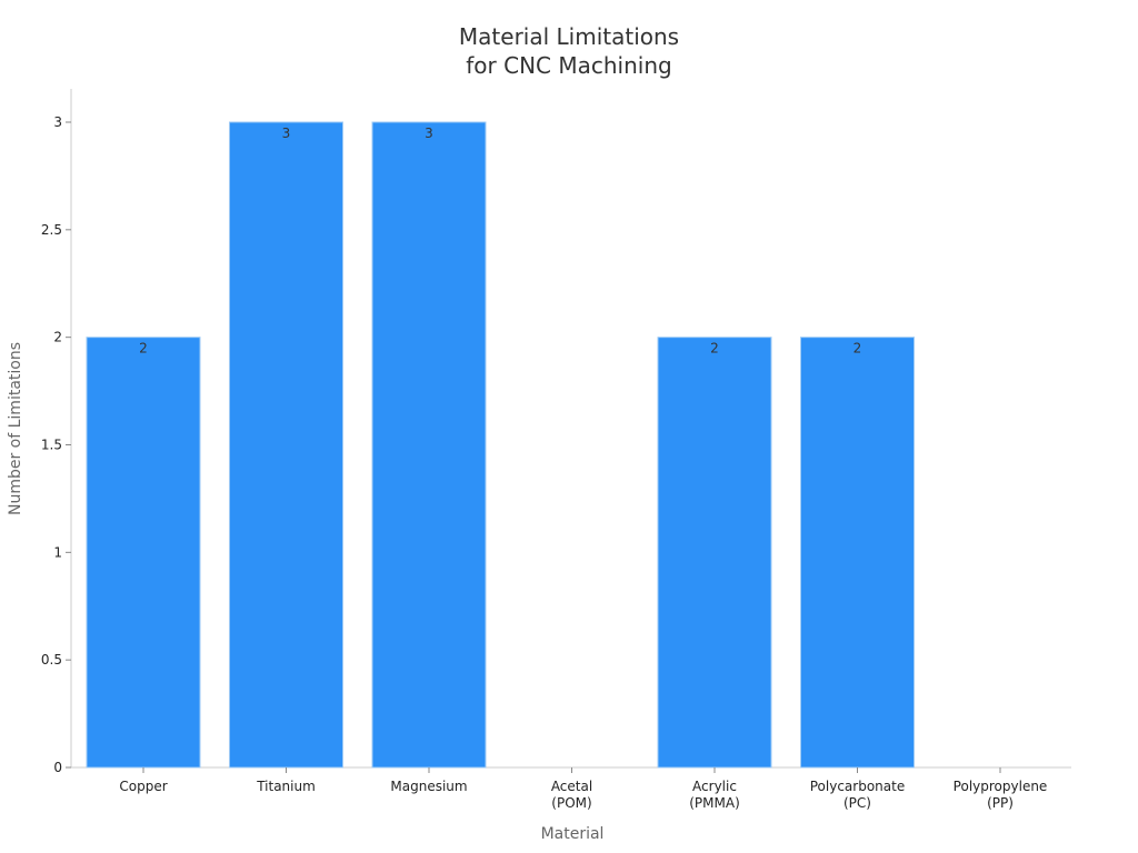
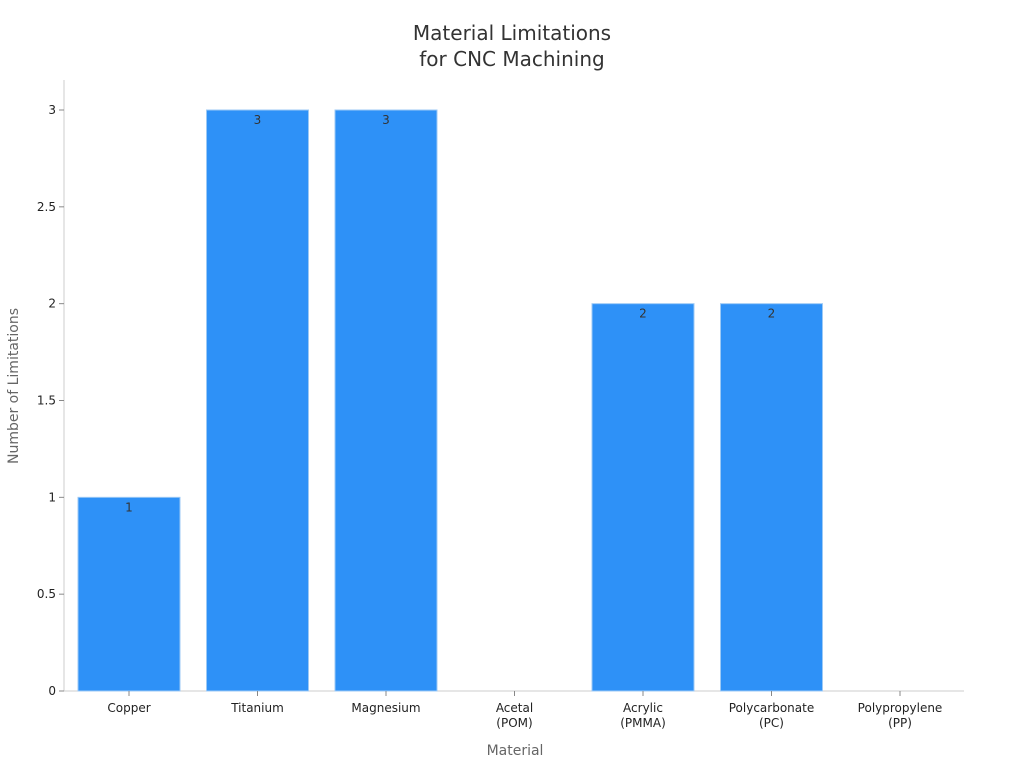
Copper: 2 -> 1
